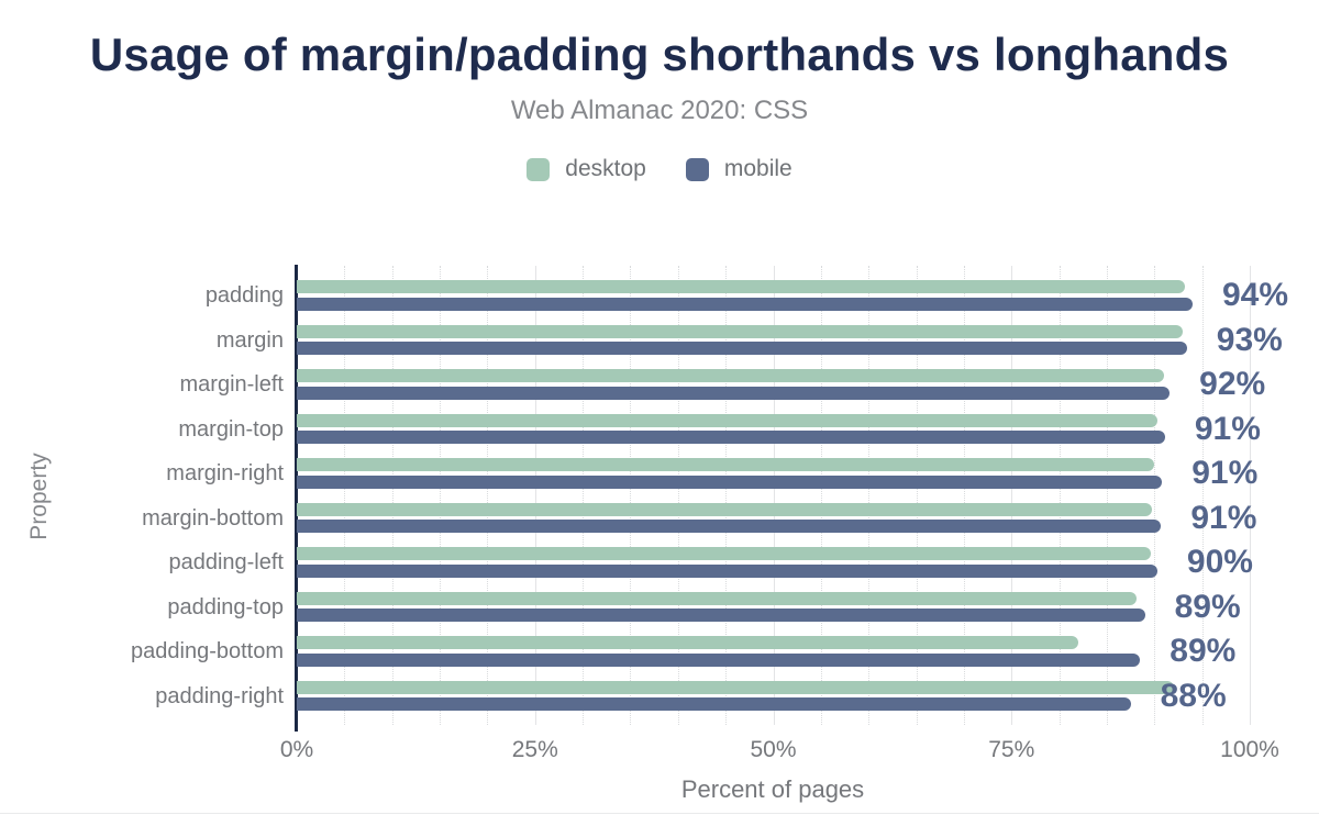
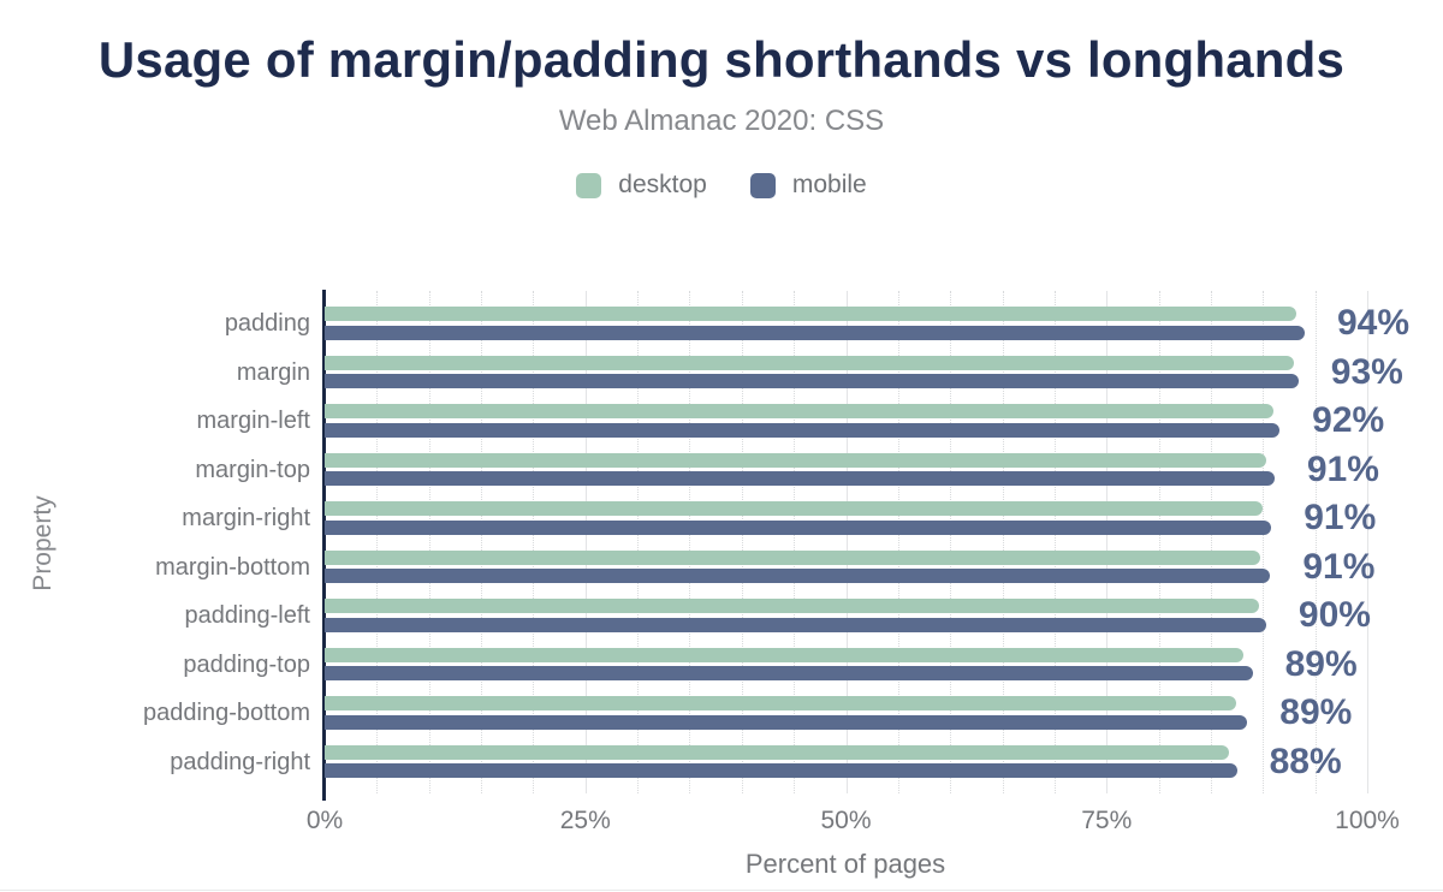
desktop/padding-bottom: 82% -> 87%
desktop/padding-right: 92% -> 87%
